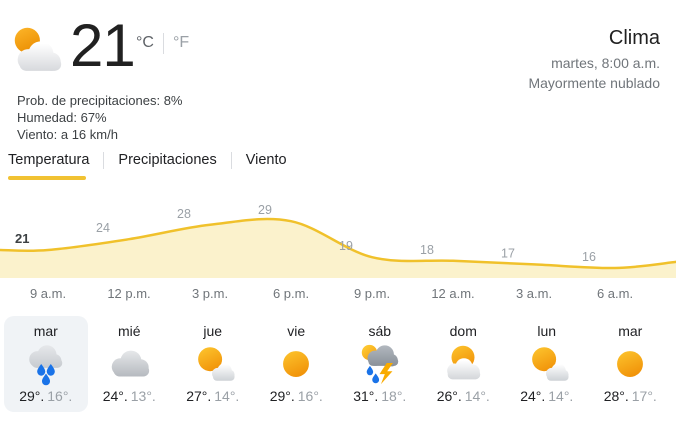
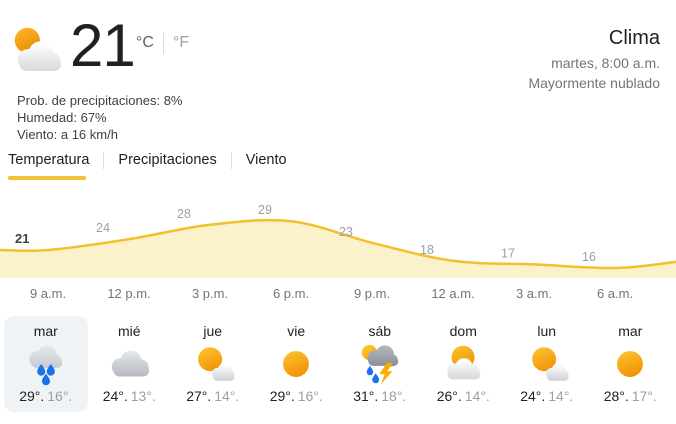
9 p.m.: 19 -> 23
